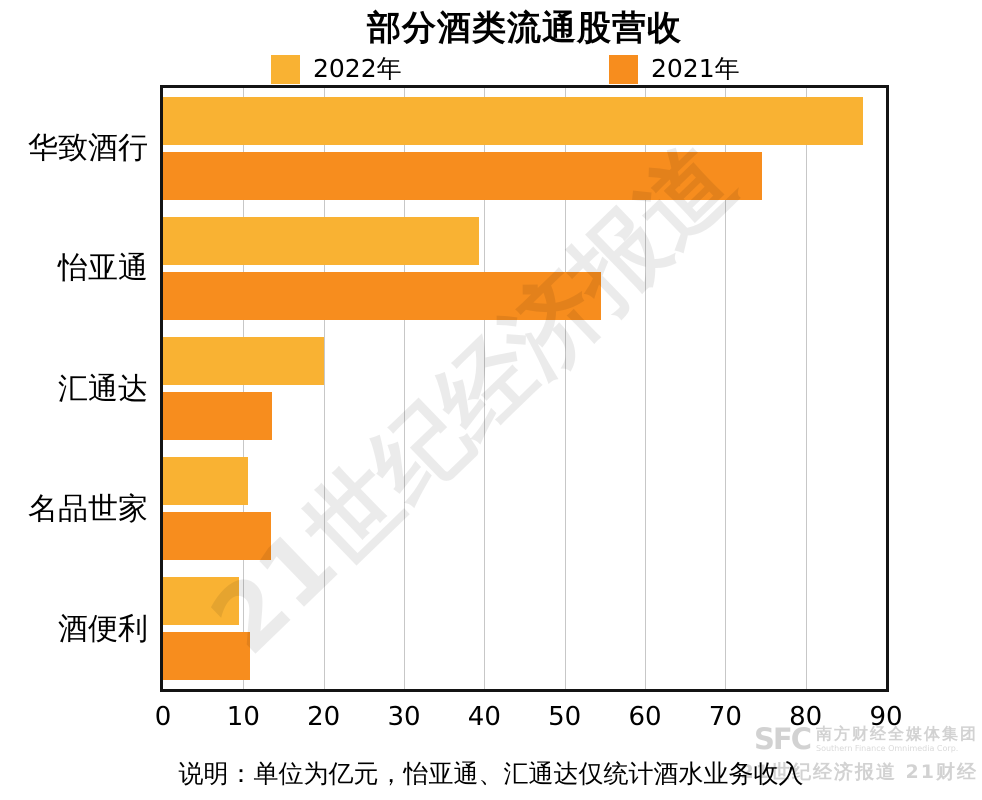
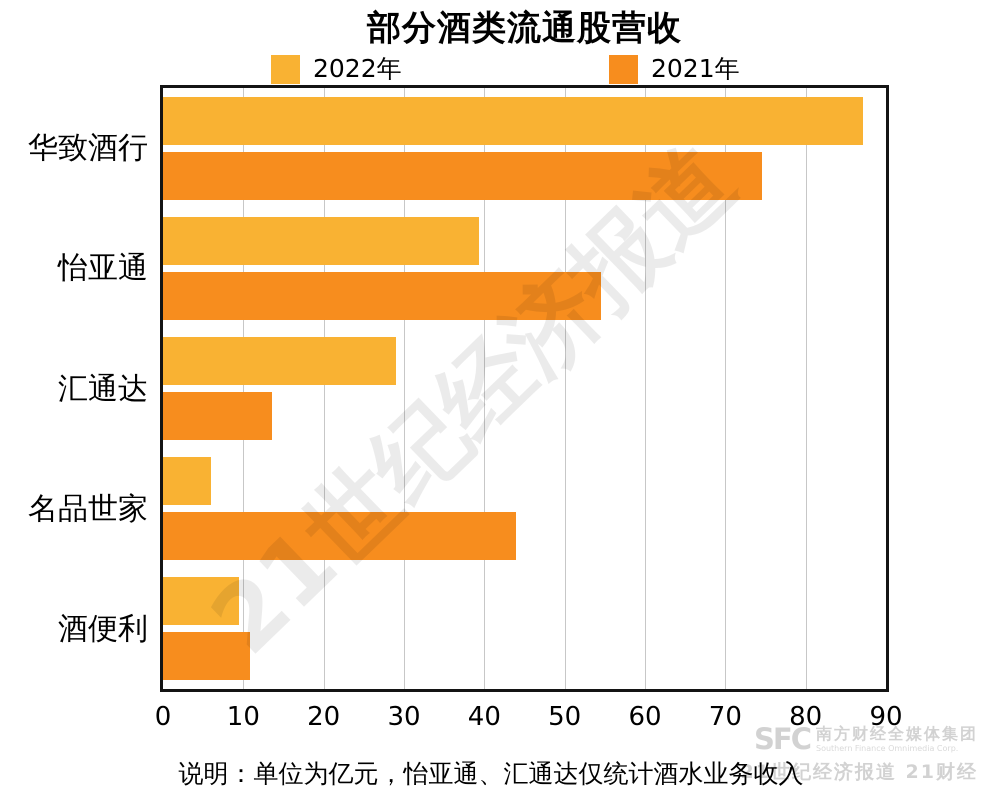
2022年/汇通达: 20 -> 29
2022年/名品世家: 11 -> 6
2021年/名品世家: 13 -> 44
